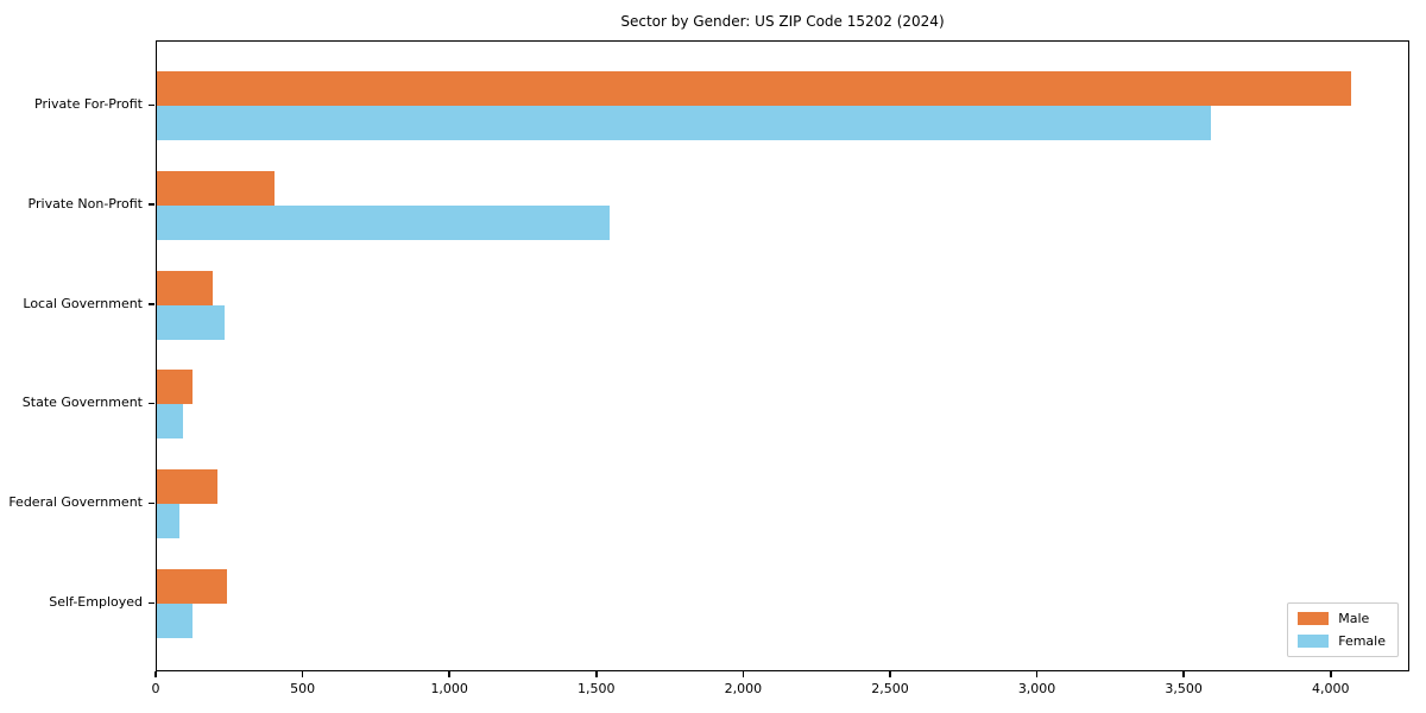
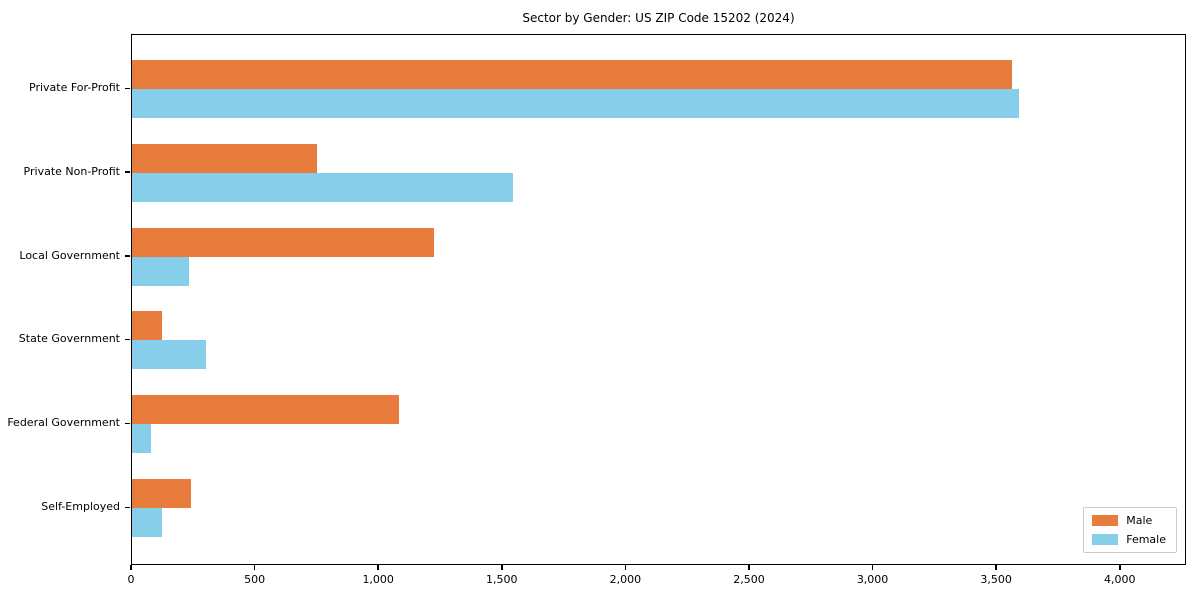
Male/Private For-Profit: 4060 -> 3560
Male/Private Non-Profit: 400 -> 750
Male/Local Government: 190 -> 1220
Female/State Government: 90 -> 300
Male/Federal Government: 200 -> 1080
